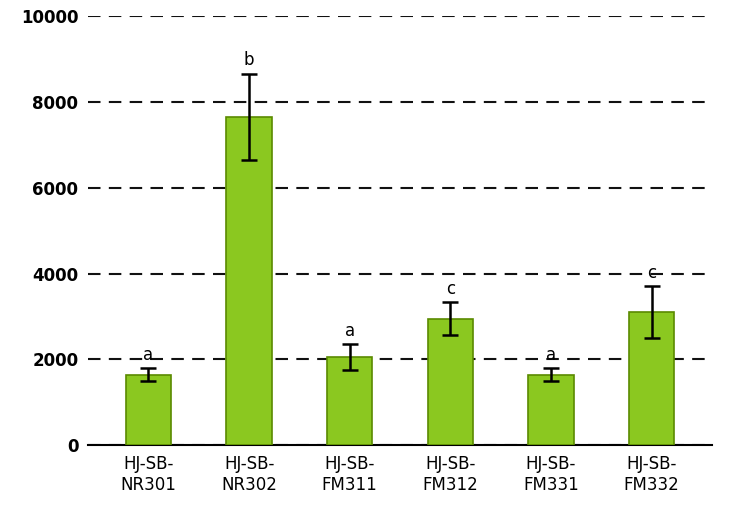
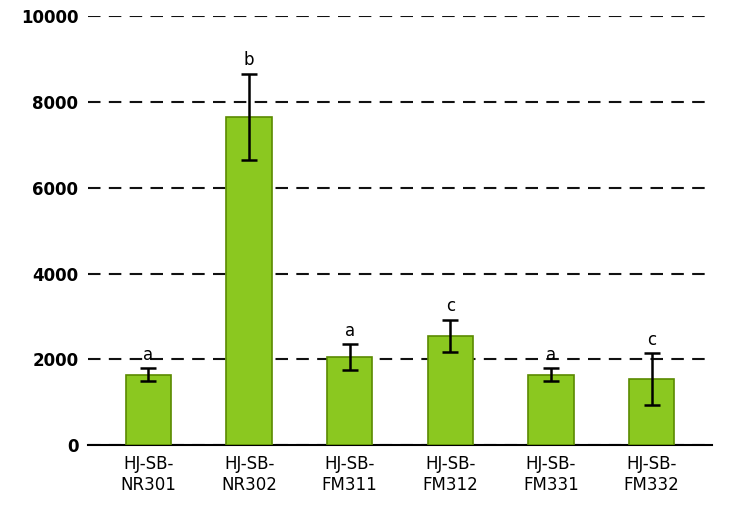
HJ-SB- FM312: 2950 -> 2550
HJ-SB- FM332: 3100 -> 1550
